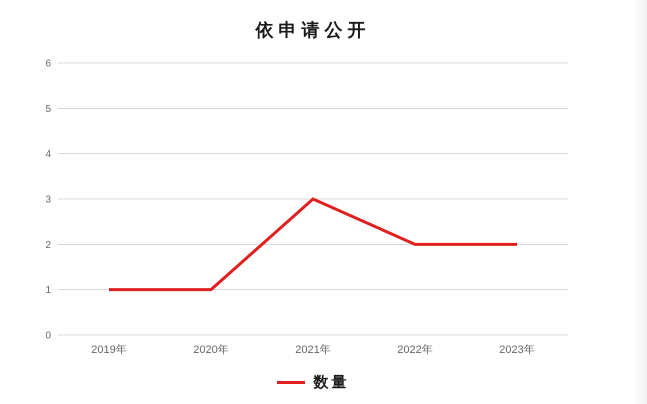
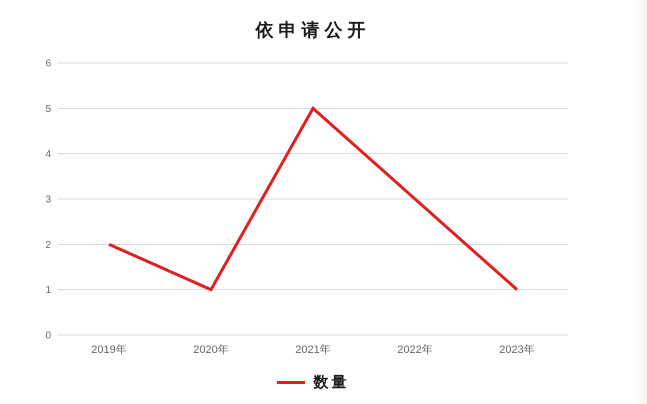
2019年: 1 -> 2
2021年: 3 -> 5
2022年: 2 -> 3
2023年: 2 -> 1
